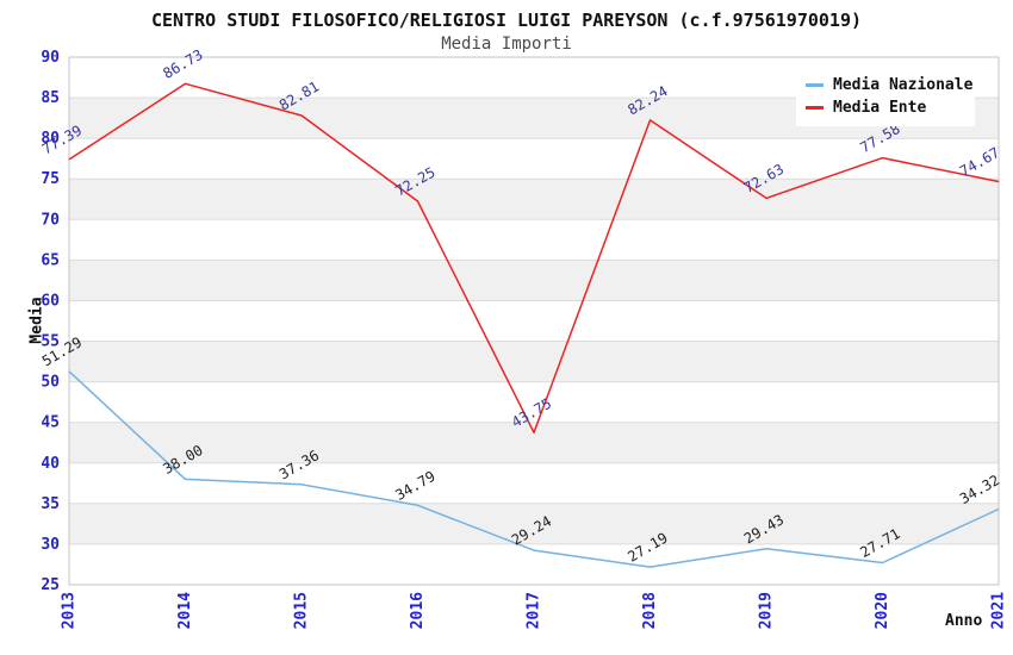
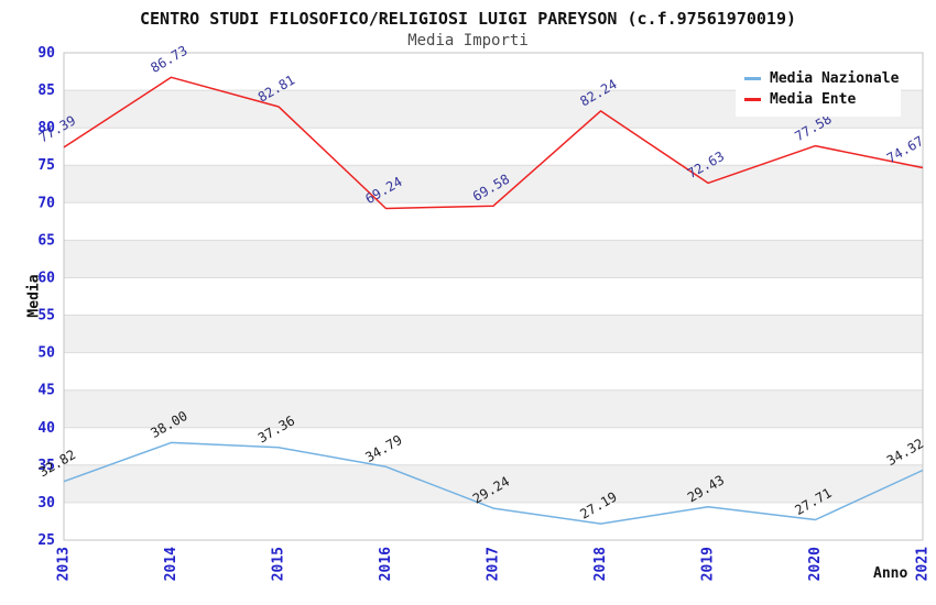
Media Nazionale/2013: 51.29 -> 32.82
Media Ente/2016: 72.25 -> 69.24
Media Ente/2017: 43.75 -> 69.58
